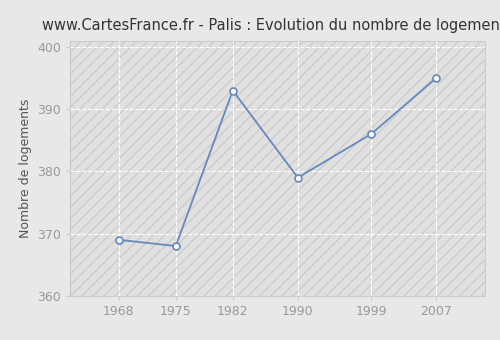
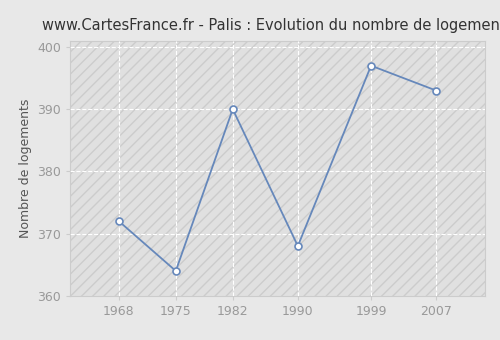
1968: 369 -> 372
1975: 368 -> 364
1982: 393 -> 390
1990: 379 -> 368
1999: 386 -> 397
2007: 395 -> 393
